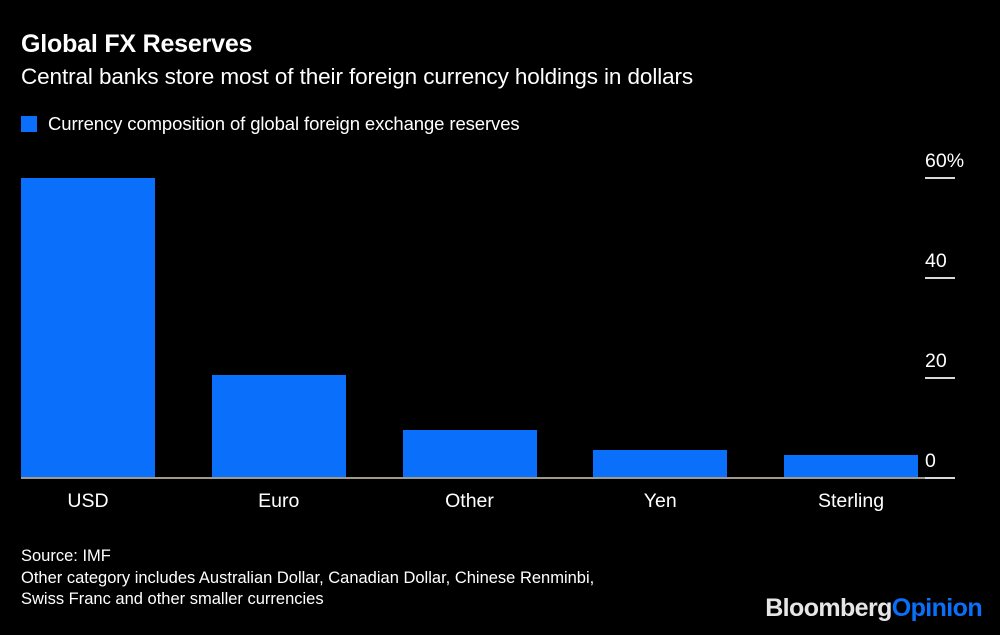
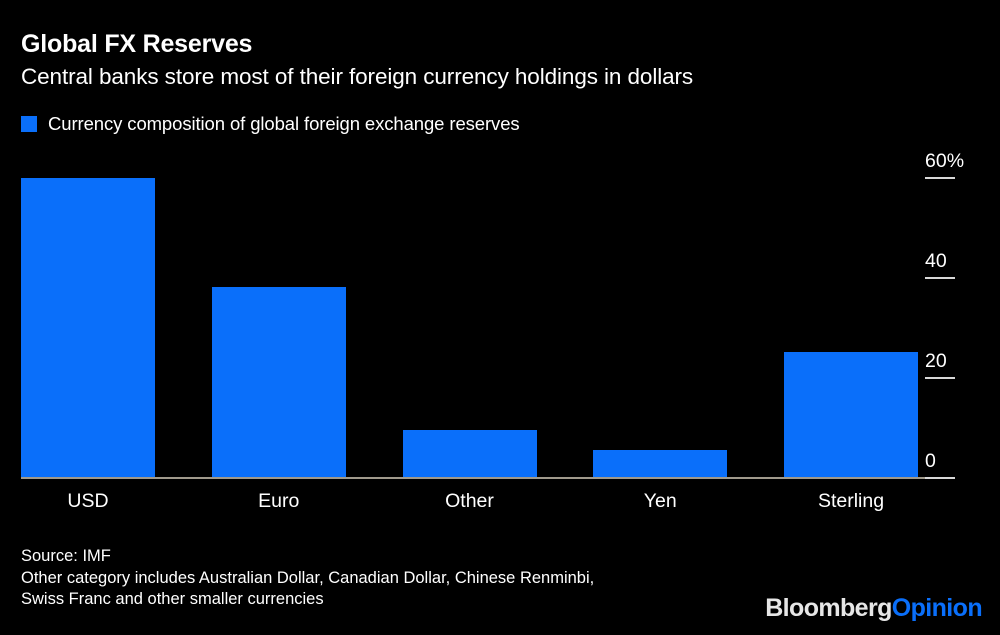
Euro: 20% -> 38%
Sterling: 4% -> 25%
